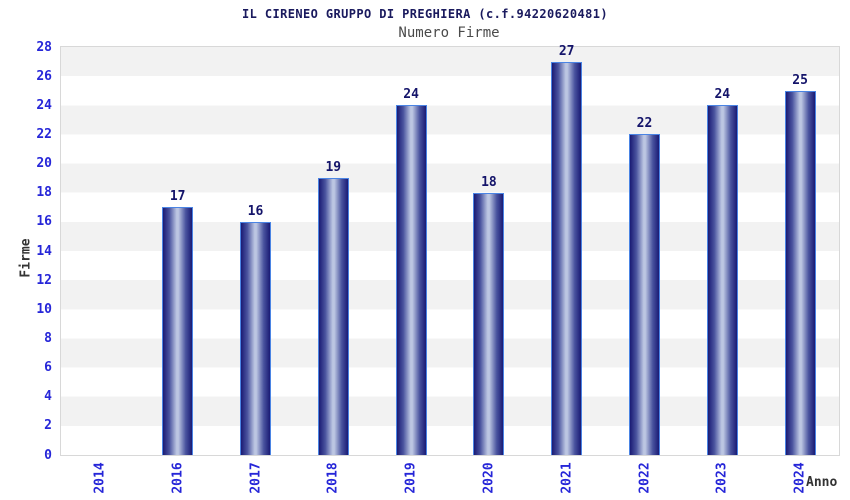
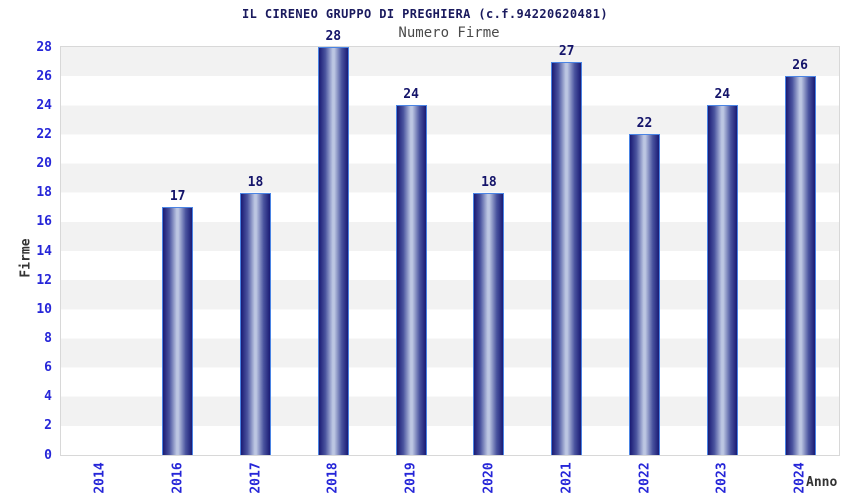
2017: 16 -> 18
2018: 19 -> 28
2024: 25 -> 26
